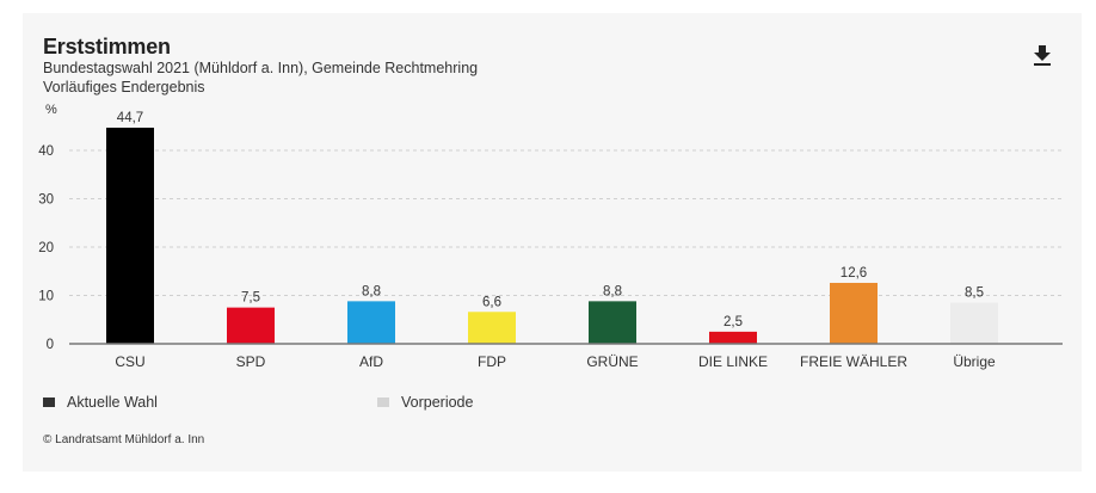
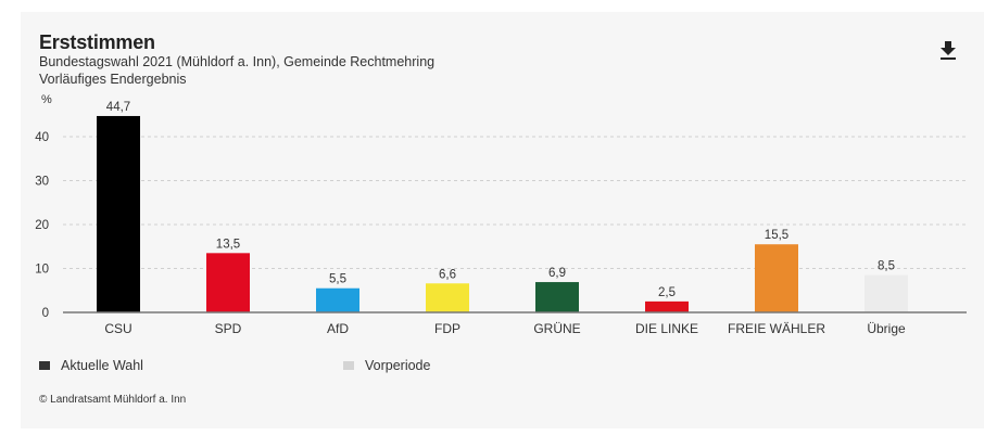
SPD: 7,5 -> 13,5
AfD: 8,8 -> 5,5
GRÜNE: 8,8 -> 6,9
FREIE WÄHLER: 12,6 -> 15,5
